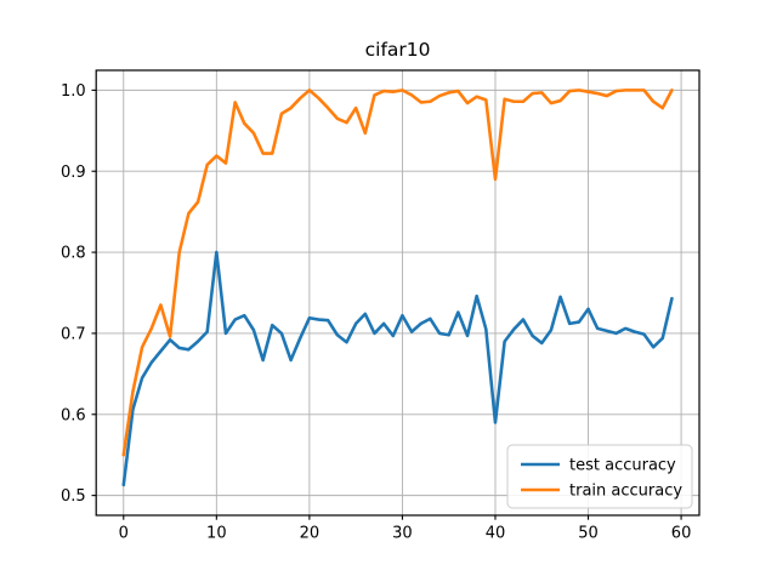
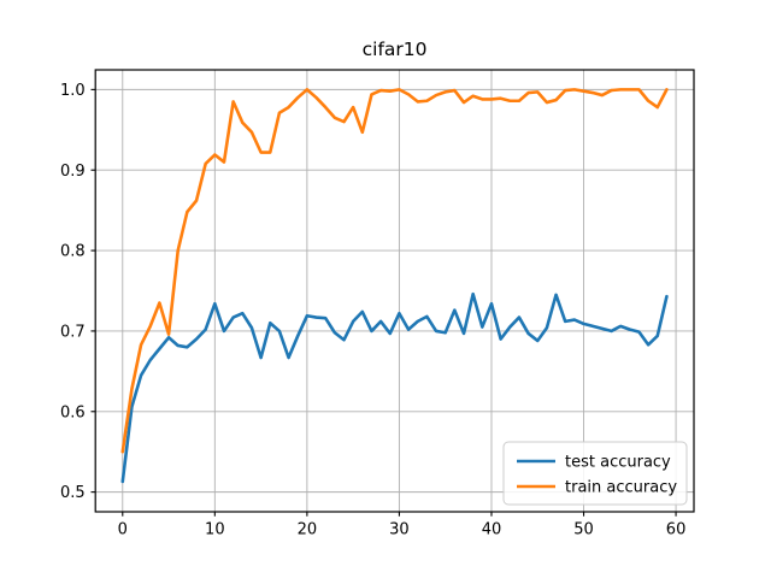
test accuracy/10: 0.80 -> 0.73
test accuracy/40: 0.59 -> 0.73
train accuracy/40: 0.89 -> 0.99
test accuracy/50: 0.73 -> 0.71
